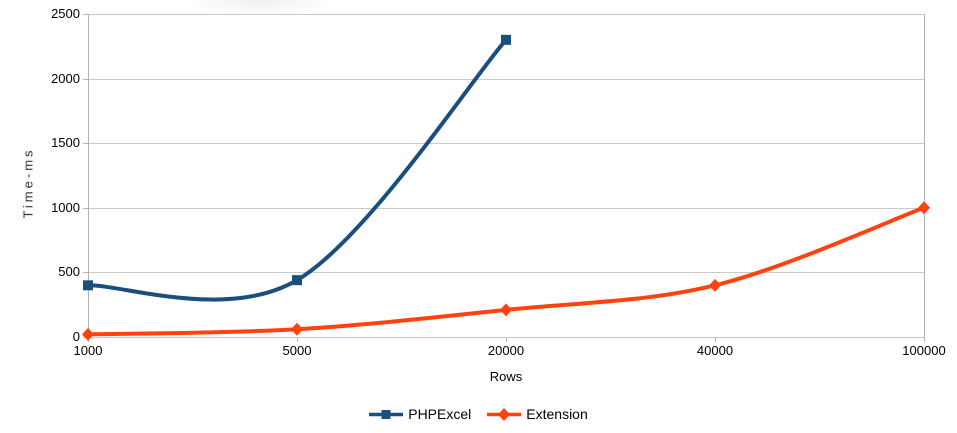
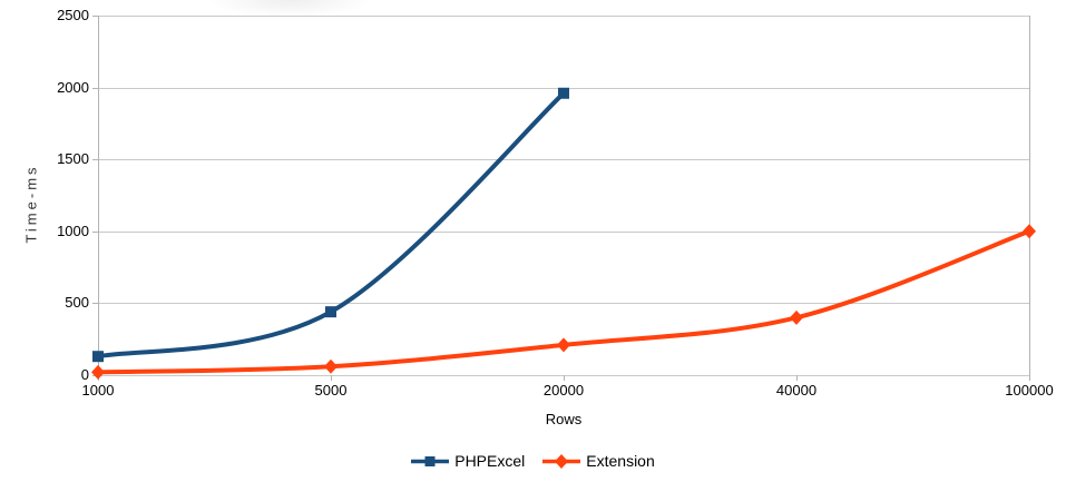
PHPExcel/1000: 400 -> 130
PHPExcel/20000: 2300 -> 1960
